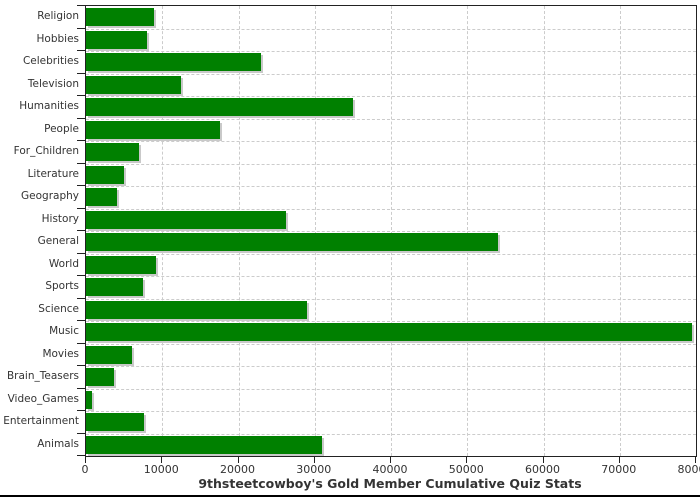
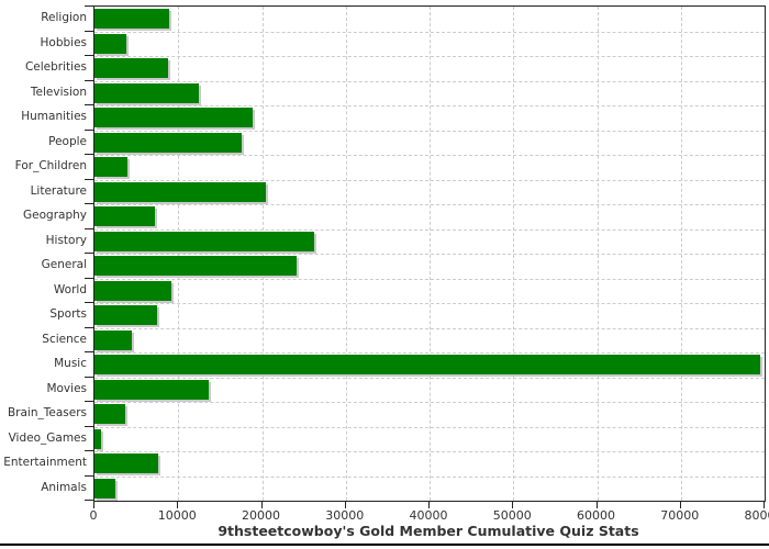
Hobbies: 8000 -> 4000
Celebrities: 23000 -> 9000
Humanities: 35000 -> 19000
For_Children: 7000 -> 4000
Literature: 5000 -> 20000
Geography: 4000 -> 7000
General: 54000 -> 24000
Science: 29000 -> 4000
Movies: 6000 -> 14000
Animals: 31000 -> 2000
